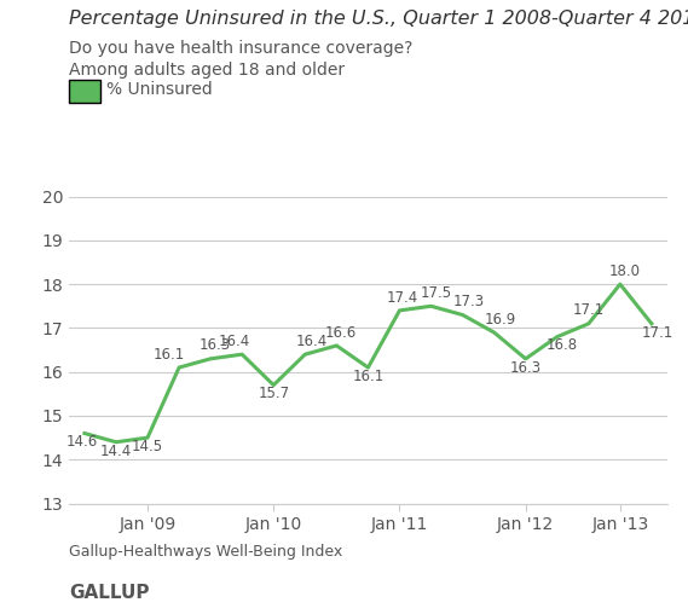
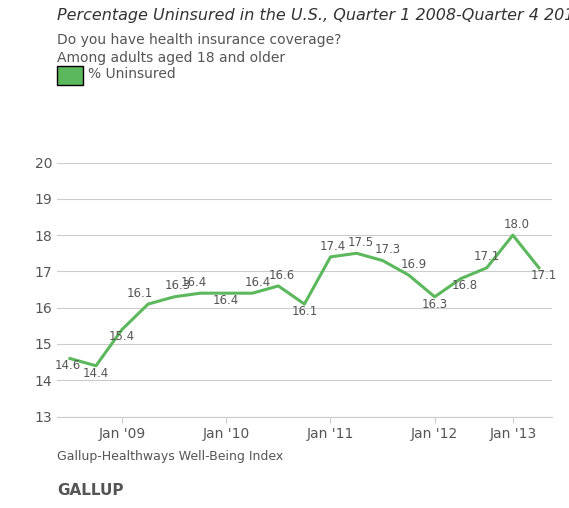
Jan '09: 14.5 -> 15.4
Jan '10: 15.7 -> 16.4
